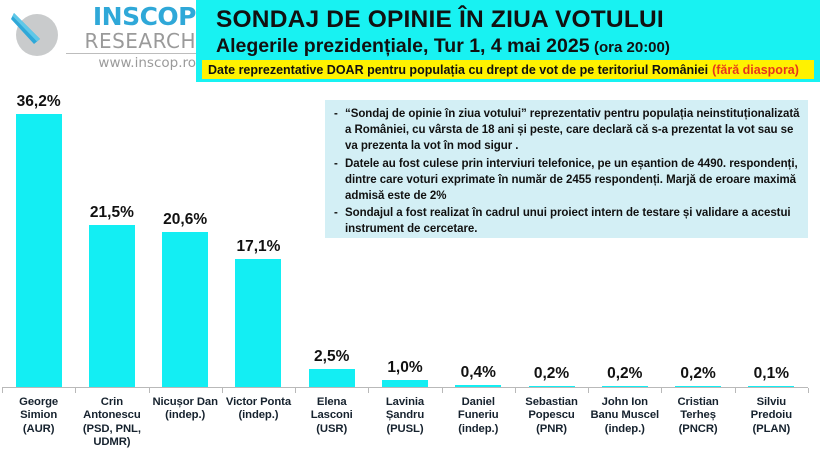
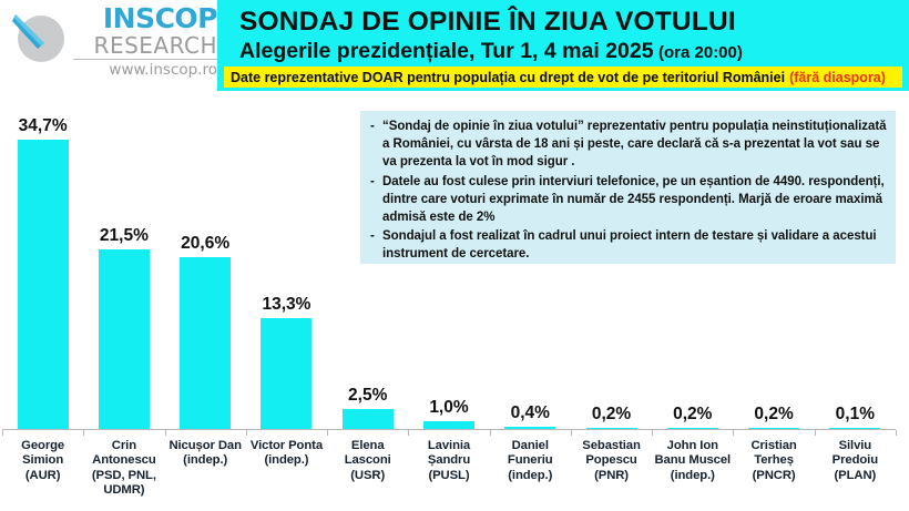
George Simion (AUR): 36,2% -> 34,7%
Victor Ponta (indep.): 17,1% -> 13,3%
